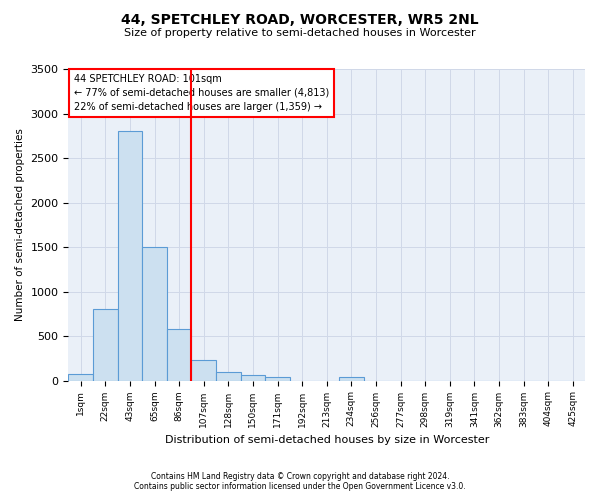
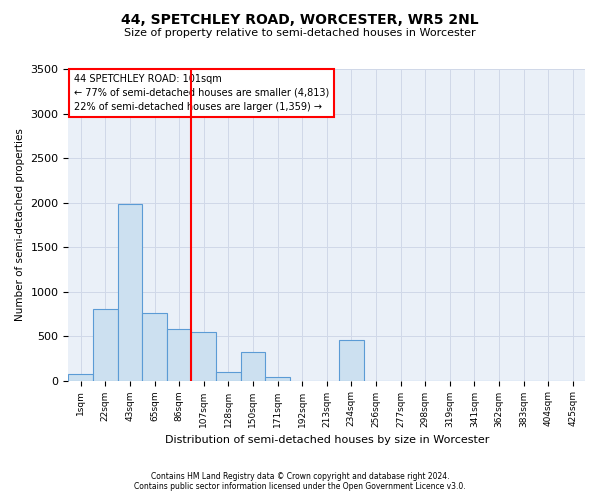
43sqm: 2800 -> 1980
65sqm: 1500 -> 760
107sqm: 240 -> 540
150sqm: 60 -> 320
234sqm: 40 -> 460
